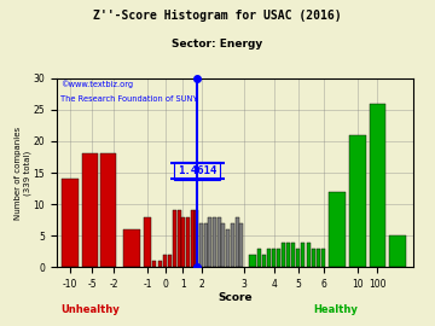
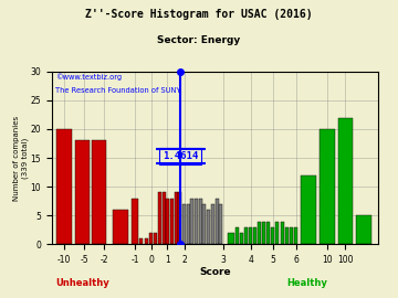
-10: 14 -> 20
10: 21 -> 20
100: 26 -> 22
